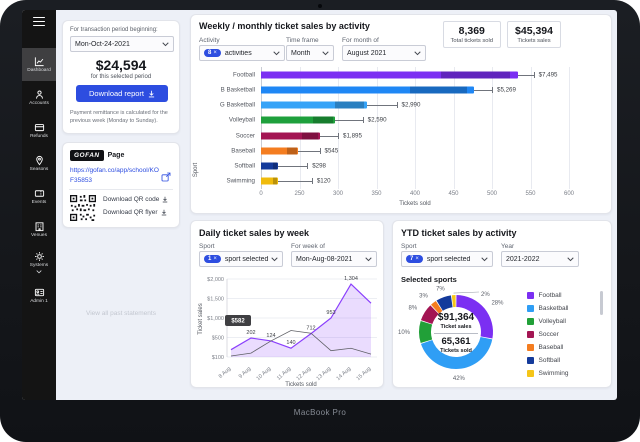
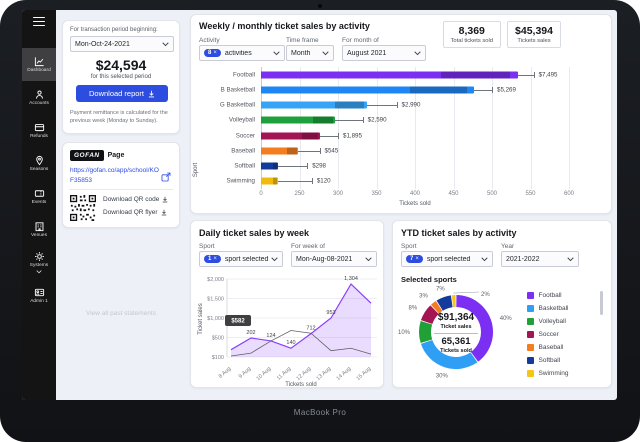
YTD ticket sales by activity/Football: 28% -> 40%
YTD ticket sales by activity/Basketball: 42% -> 30%
